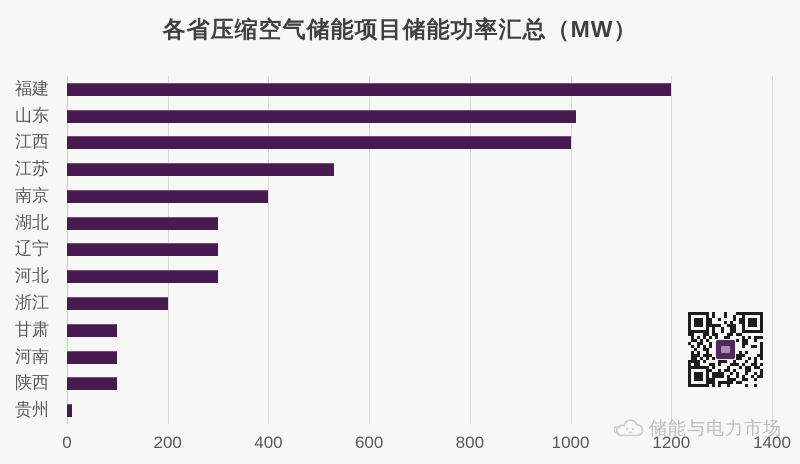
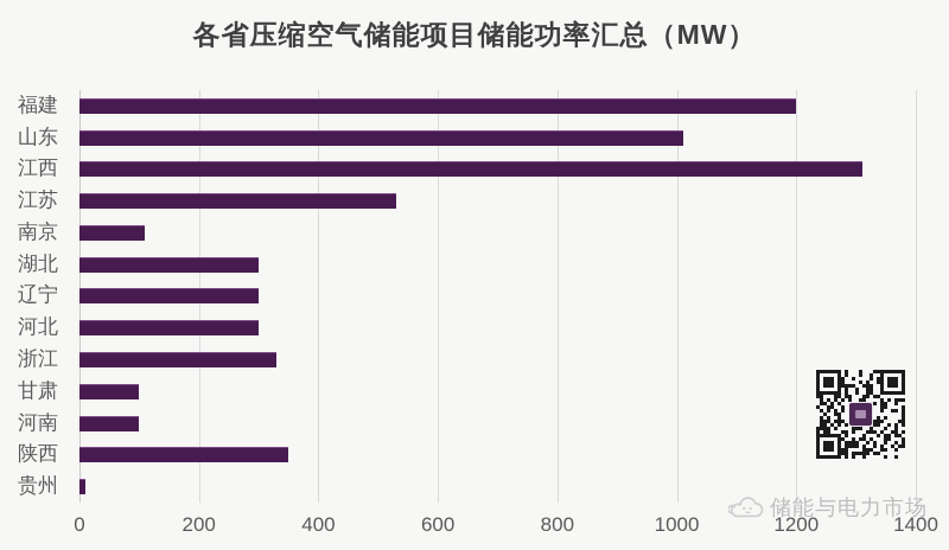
江西: 1000 -> 1310
南京: 400 -> 110
浙江: 200 -> 330
陕西: 100 -> 350
